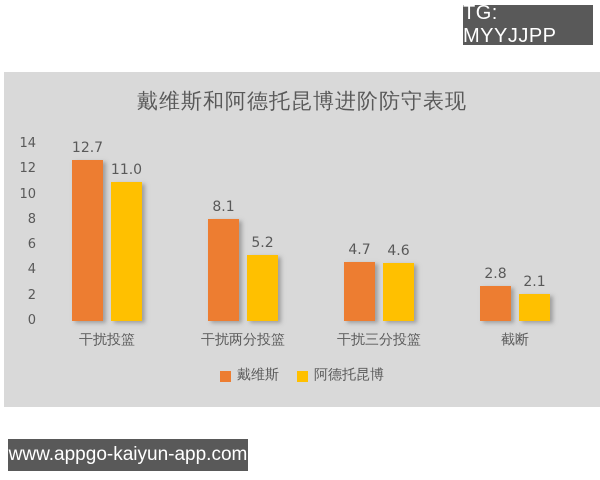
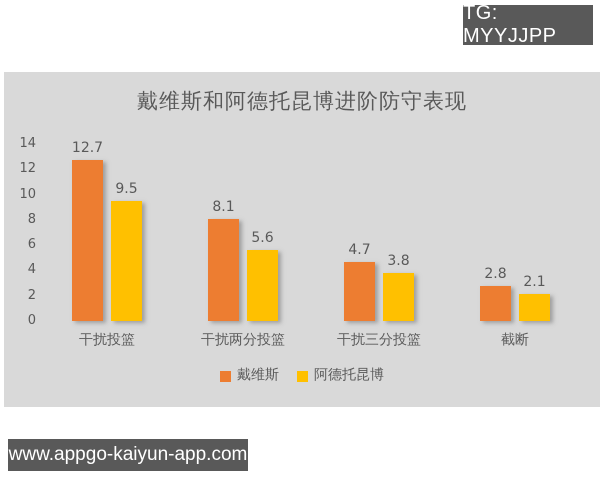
阿德托昆博/干扰投篮: 11.0 -> 9.5
阿德托昆博/干扰两分投篮: 5.2 -> 5.6
阿德托昆博/干扰三分投篮: 4.6 -> 3.8
